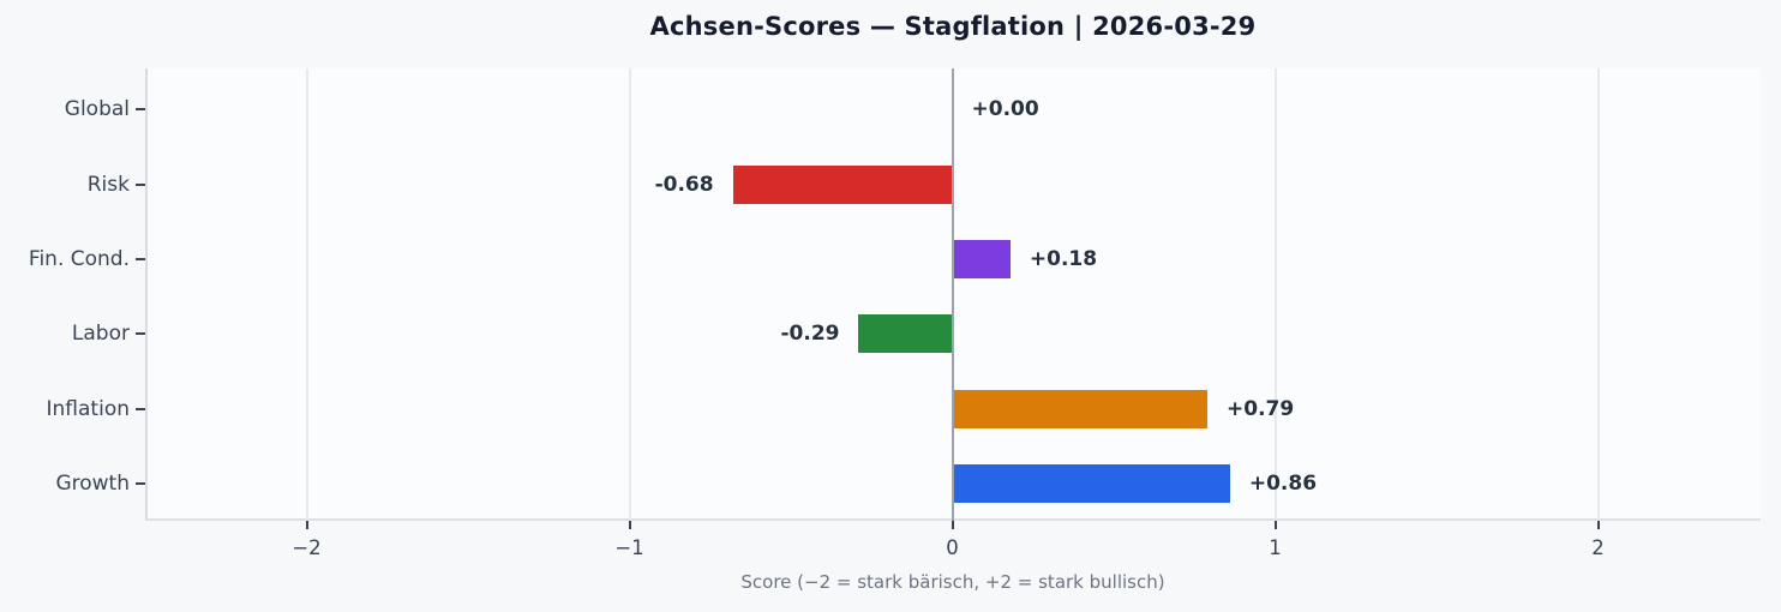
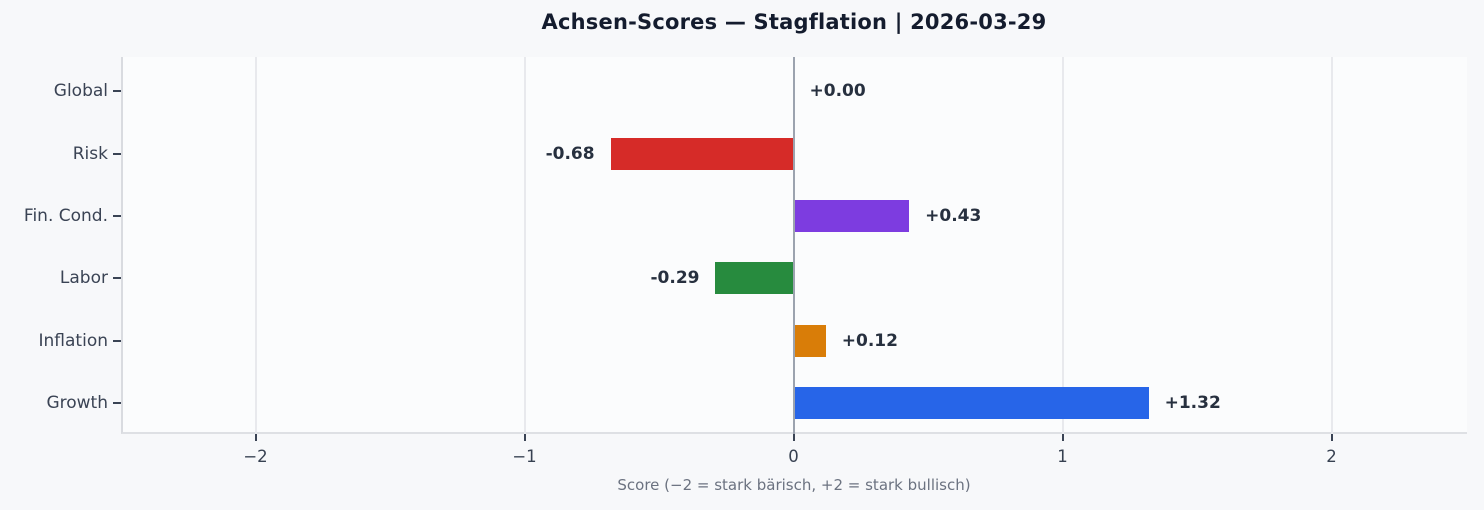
Fin. Cond.: +0.18 -> +0.43
Inflation: +0.79 -> +0.12
Growth: +0.86 -> +1.32
